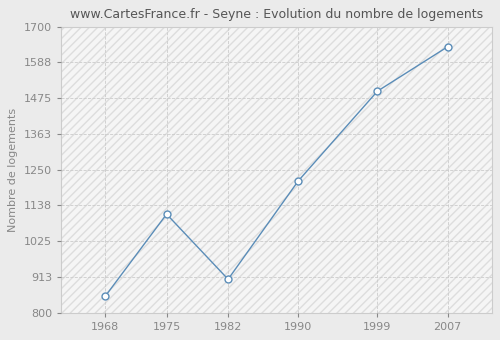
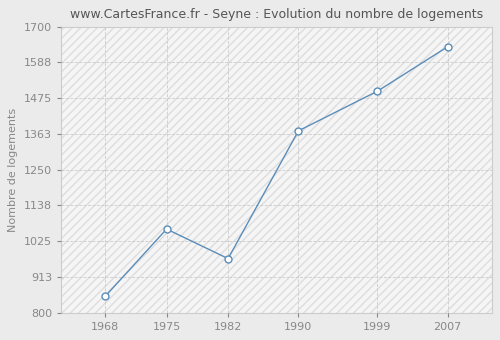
1975: 1110 -> 1063
1982: 905 -> 970
1990: 1215 -> 1372
